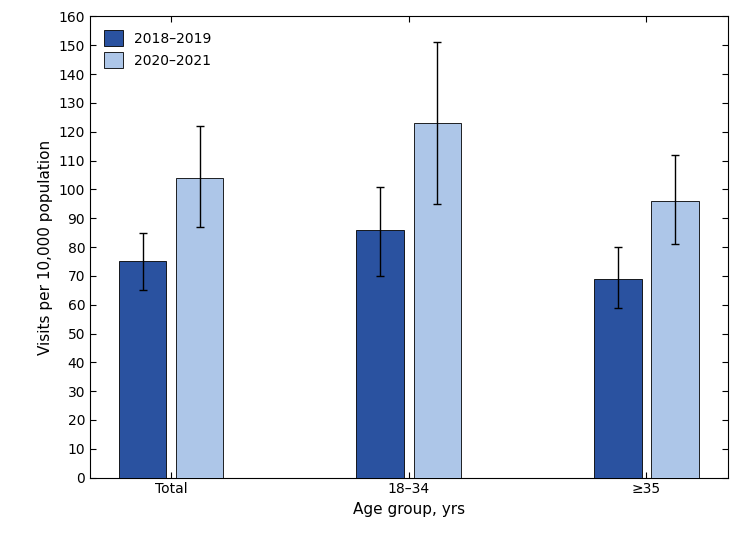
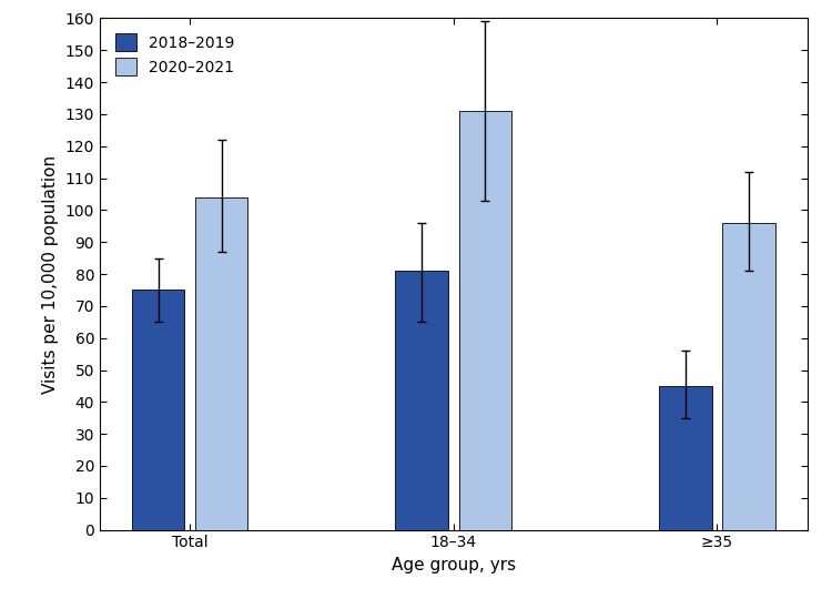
2018–2019/18–34: 86 -> 81
2020–2021/18–34: 123 -> 131
2018–2019/≥35: 69 -> 45
